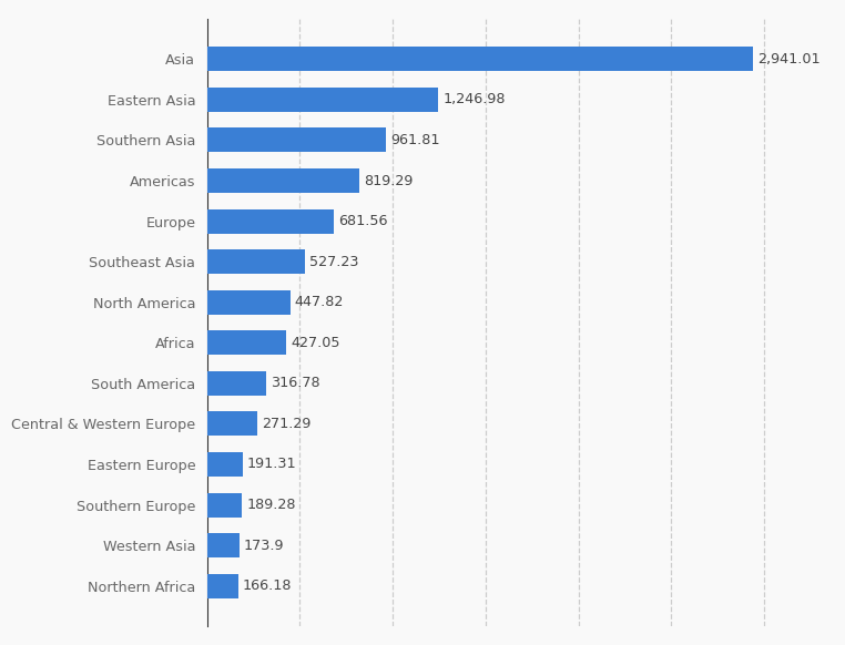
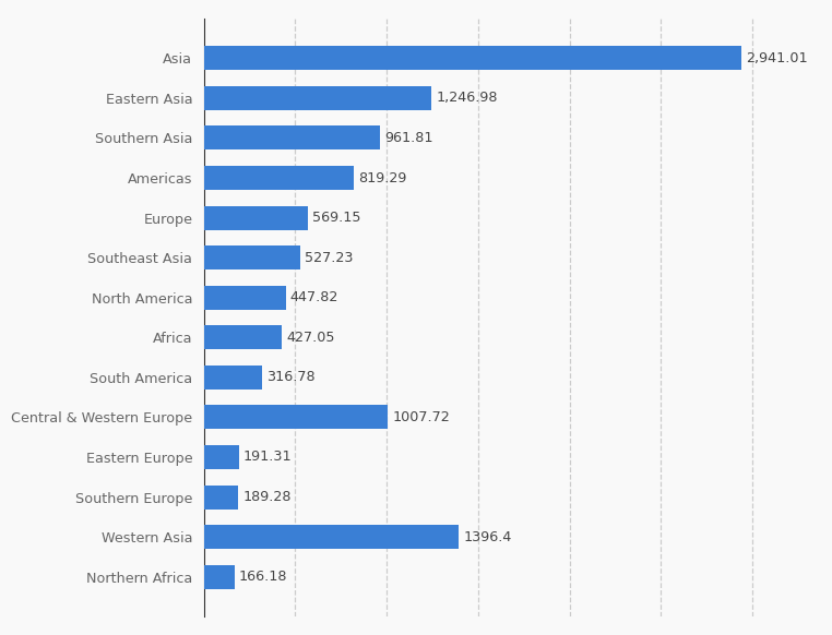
Europe: 681.56 -> 569.15
Central & Western Europe: 271.29 -> 1007.72
Western Asia: 173.9 -> 1396.4
